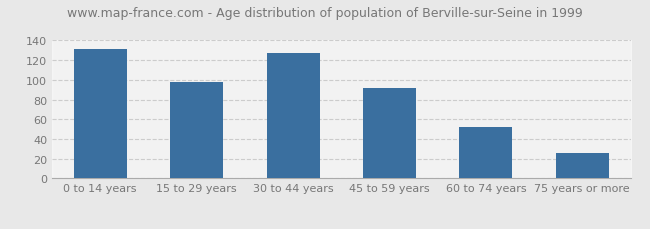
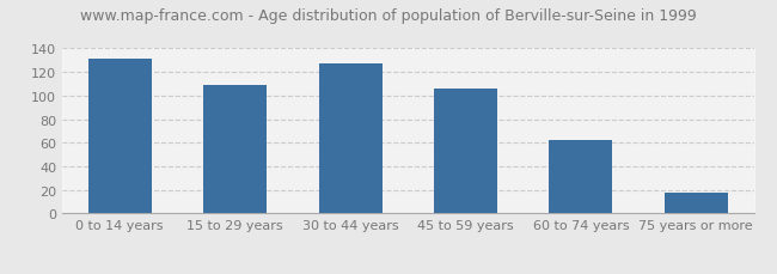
15 to 29 years: 98 -> 109
45 to 59 years: 92 -> 106
60 to 74 years: 52 -> 62
75 years or more: 26 -> 18
